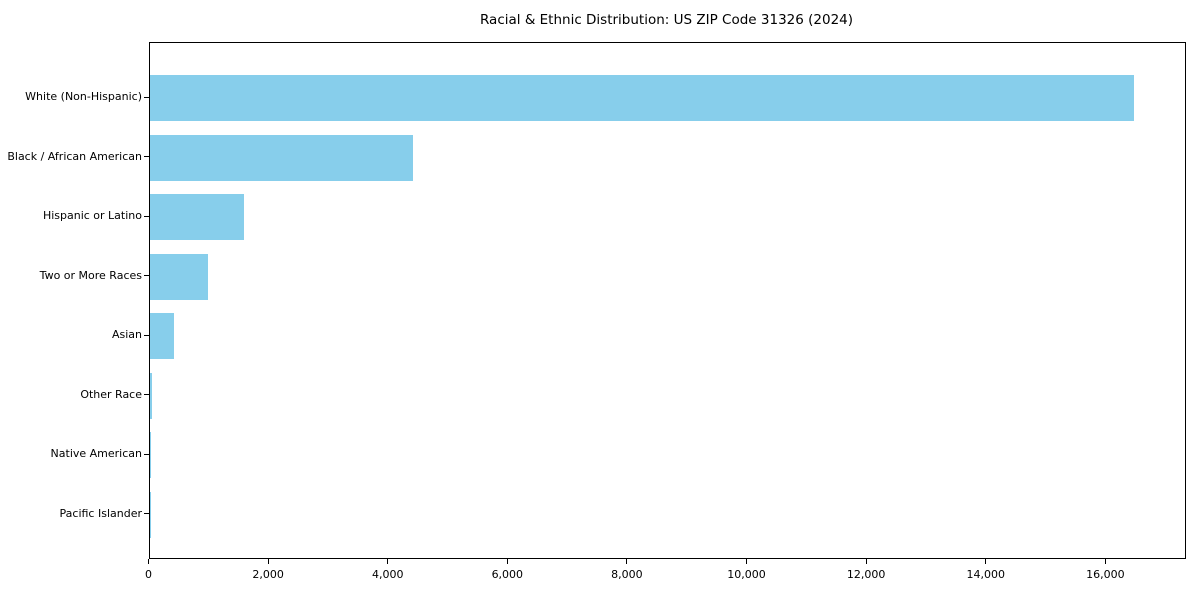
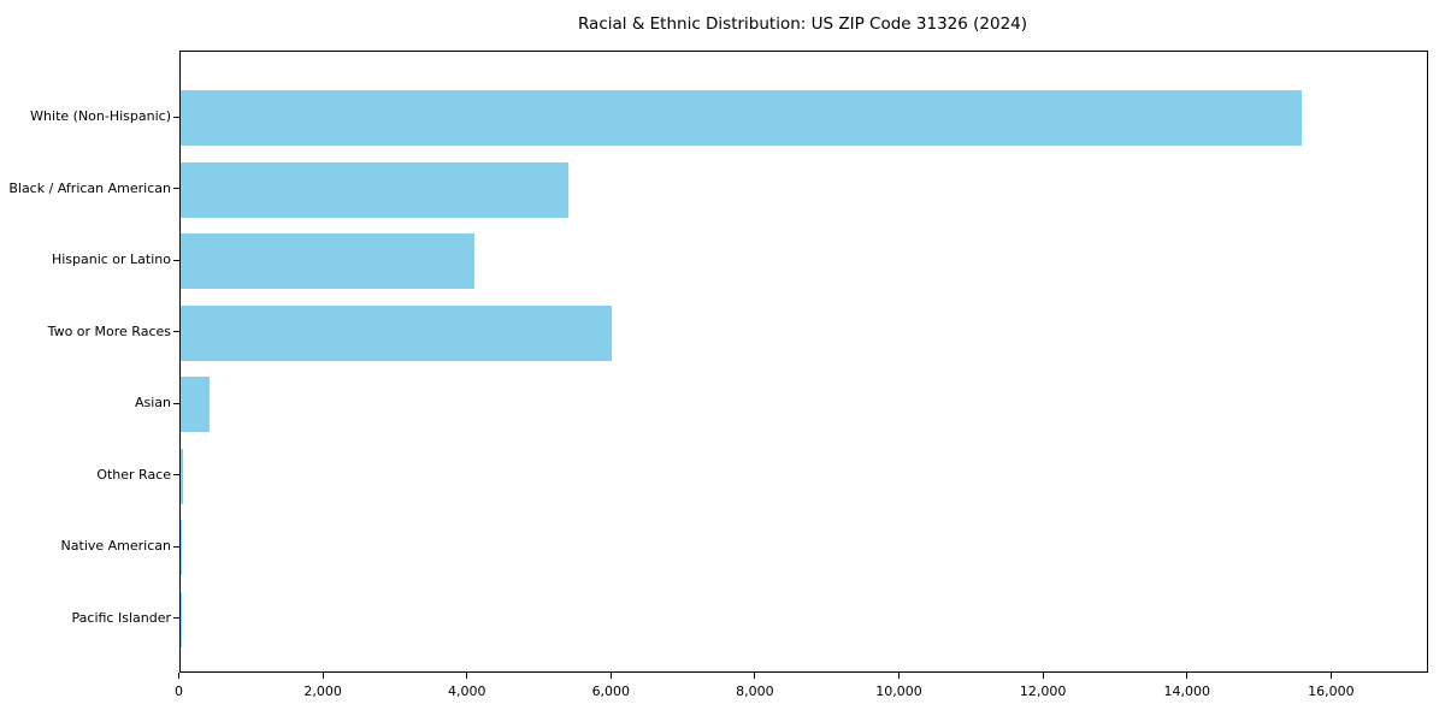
White (Non-Hispanic): 16500 -> 15600
Black / African American: 4400 -> 5400
Hispanic or Latino: 1600 -> 4100
Two or More Races: 1000 -> 6000
